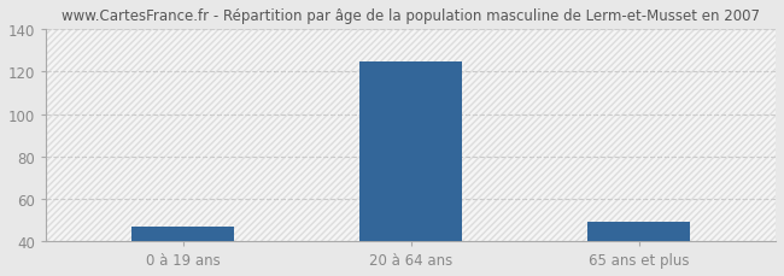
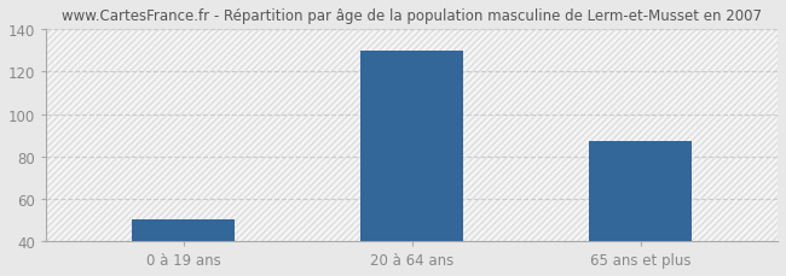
0 à 19 ans: 47 -> 50
20 à 64 ans: 125 -> 130
65 ans et plus: 49 -> 87
